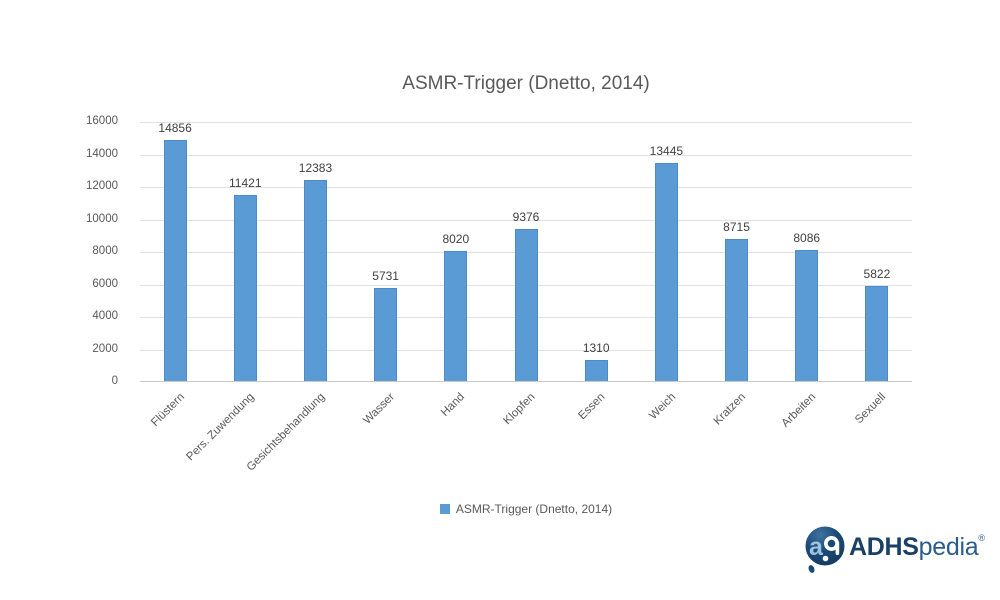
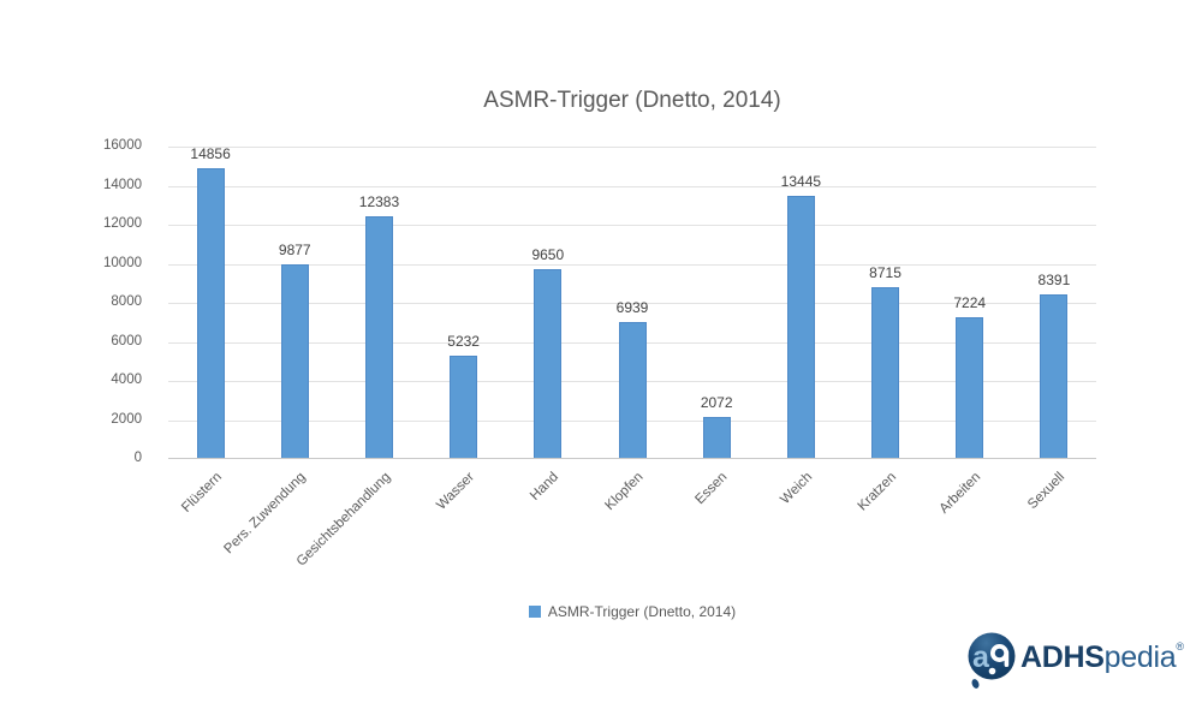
Pers. Zuwendung: 11421 -> 9877
Wasser: 5731 -> 5232
Hand: 8020 -> 9650
Klopfen: 9376 -> 6939
Essen: 1310 -> 2072
Arbeiten: 8086 -> 7224
Sexuell: 5822 -> 8391
